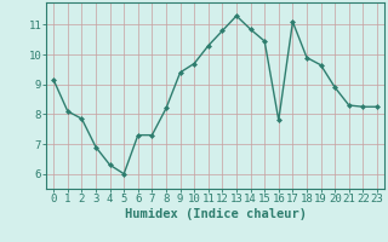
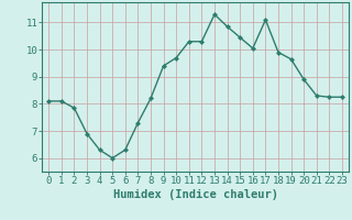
0: 9.15 -> 8.10
6: 7.30 -> 6.30
12: 10.80 -> 10.30
16: 7.80 -> 10.05
